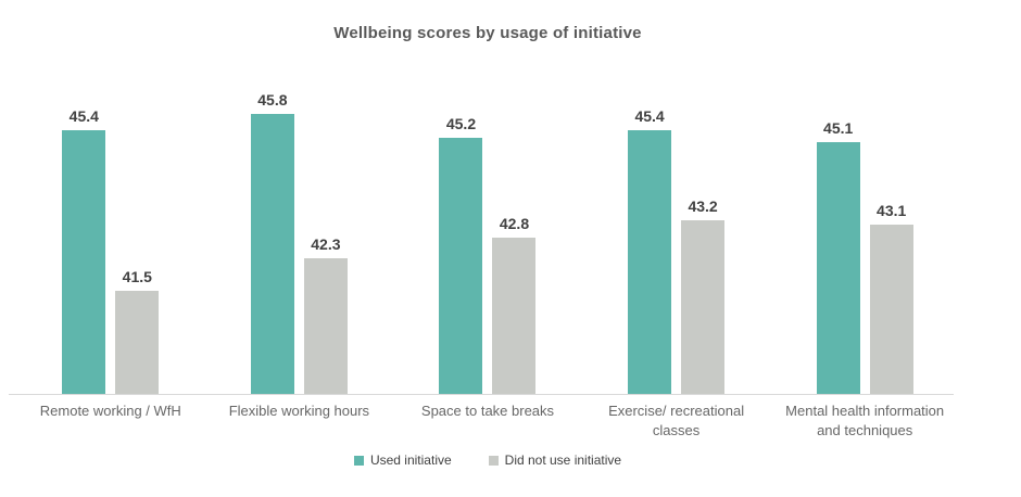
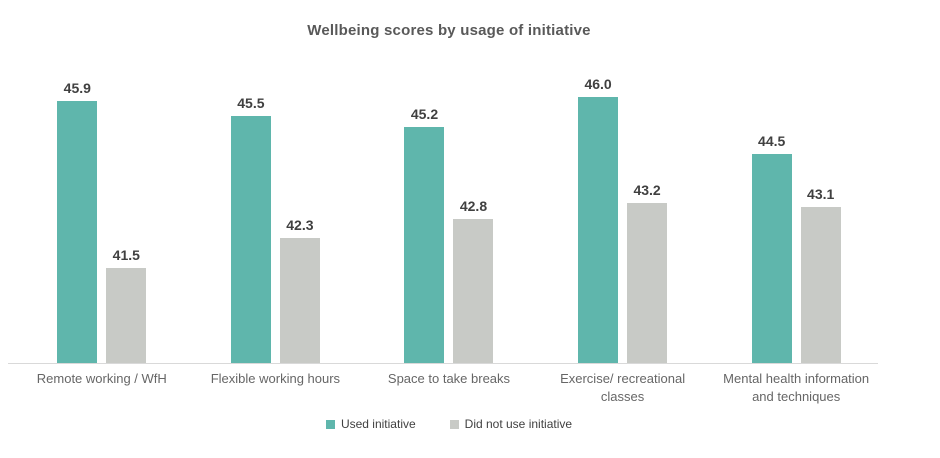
Used initiative/Remote working / WfH: 45.4 -> 45.9
Used initiative/Flexible working hours: 45.8 -> 45.5
Used initiative/Exercise/ recreational classes: 45.4 -> 46.0
Used initiative/Mental health information and techniques: 45.1 -> 44.5
